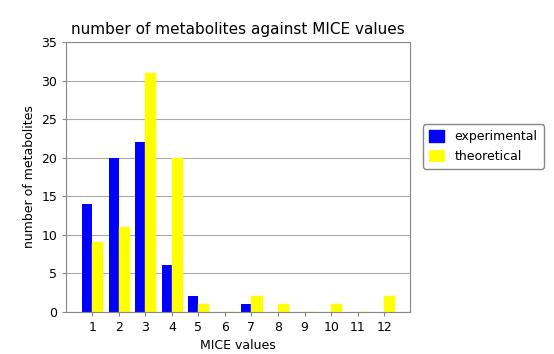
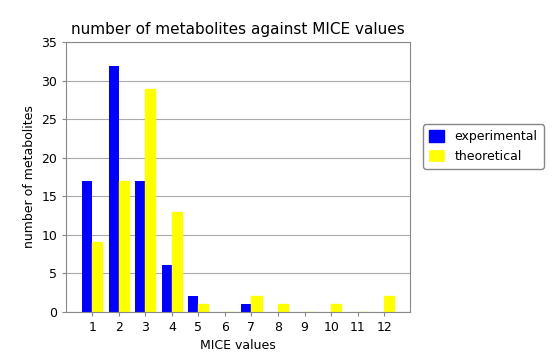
experimental/1: 14 -> 17
experimental/2: 20 -> 32
theoretical/2: 11 -> 17
experimental/3: 22 -> 17
theoretical/3: 31 -> 29
theoretical/4: 20 -> 13
